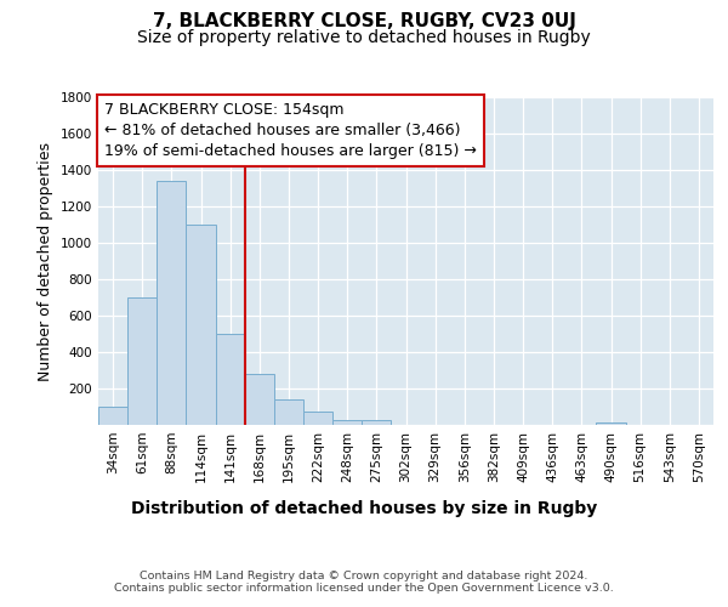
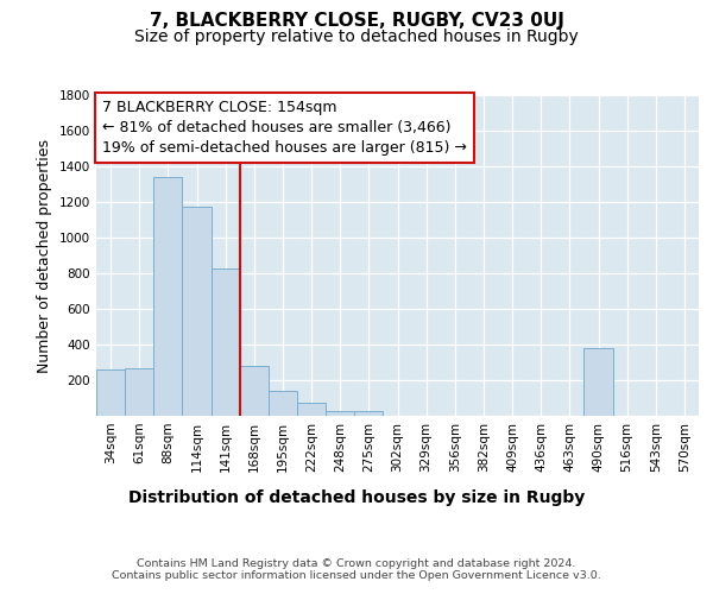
34sqm: 100 -> 260
61sqm: 700 -> 270
114sqm: 1100 -> 1170
141sqm: 500 -> 830
490sqm: 20 -> 380
